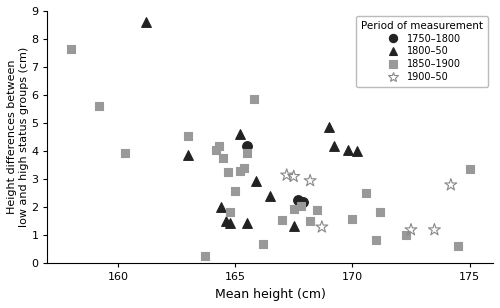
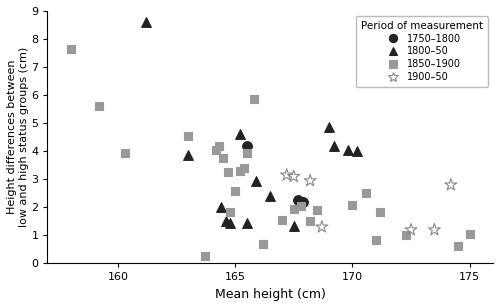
1850–1900/170: 1.60 -> 2.10
1850–1900/175: 3.35 -> 1.05
